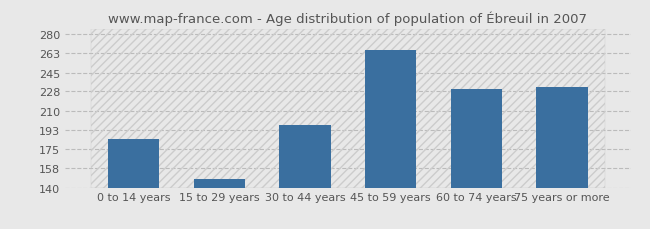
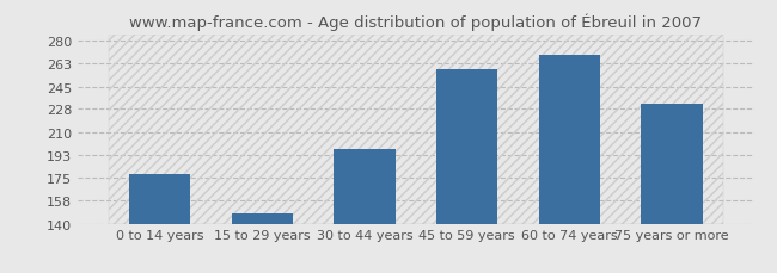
0 to 14 years: 184 -> 178
45 to 59 years: 266 -> 258
60 to 74 years: 230 -> 269
